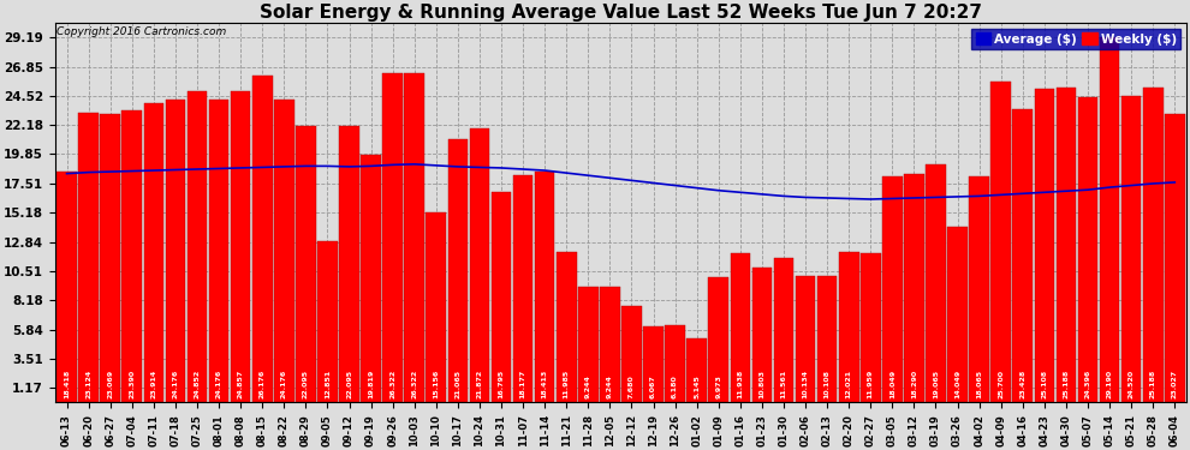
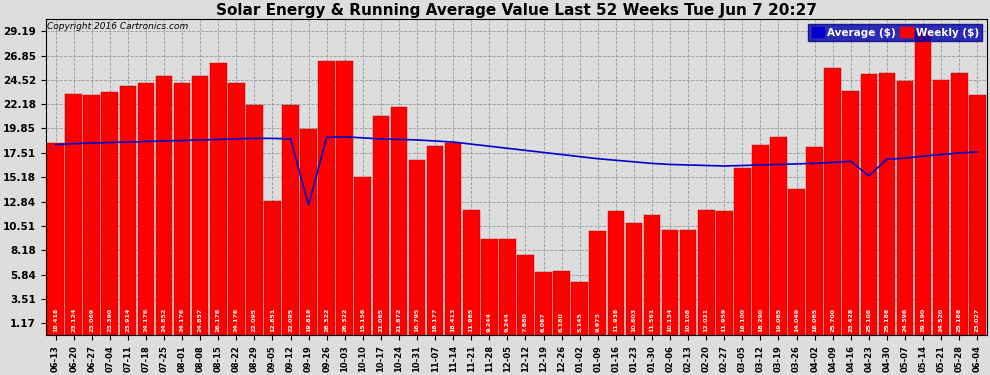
Average ($)/09-19: 18.9 -> 12.5
Weekly ($)/03-05: 18.0 -> 16.1
Average ($)/04-23: 16.8 -> 15.3
